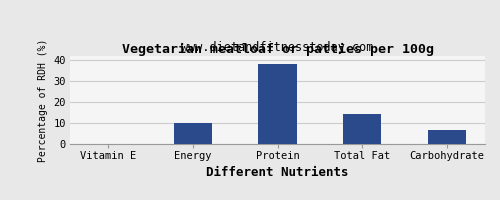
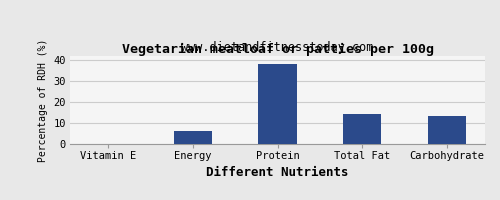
Energy: 10.0 -> 6.0
Carbohydrate: 6.5 -> 13.5
